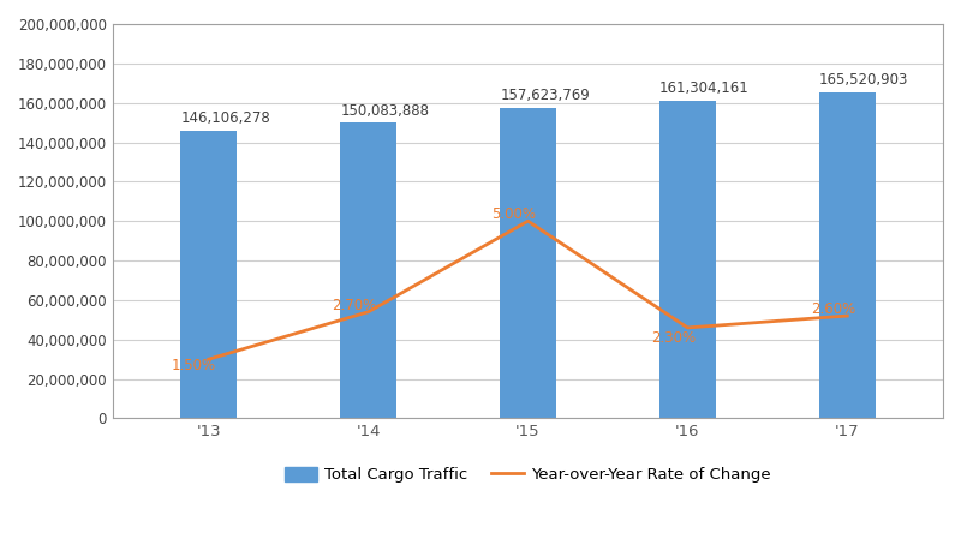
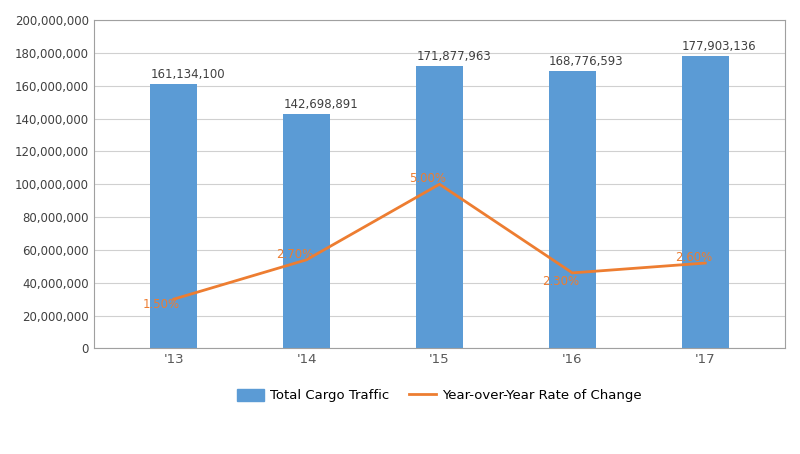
Total Cargo Traffic/'13: 146,106,278 -> 161,134,100
Total Cargo Traffic/'14: 150,083,888 -> 142,698,891
Total Cargo Traffic/'15: 157,623,769 -> 171,877,963
Total Cargo Traffic/'16: 161,304,161 -> 168,776,593
Total Cargo Traffic/'17: 165,520,903 -> 177,903,136
